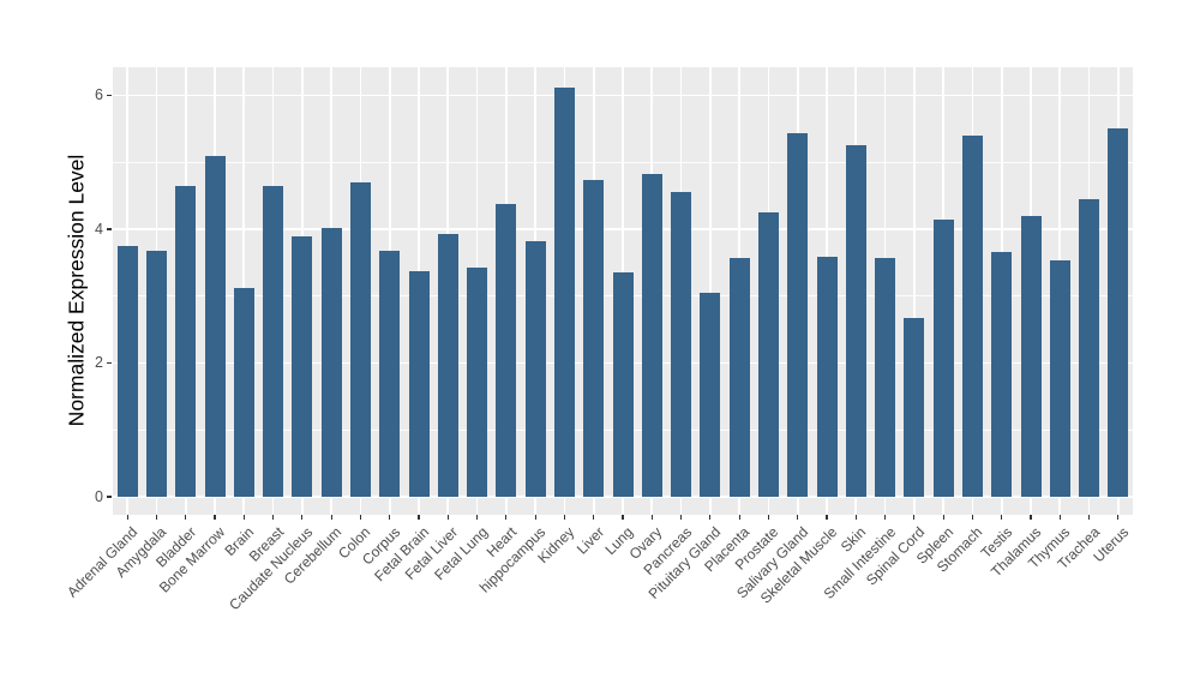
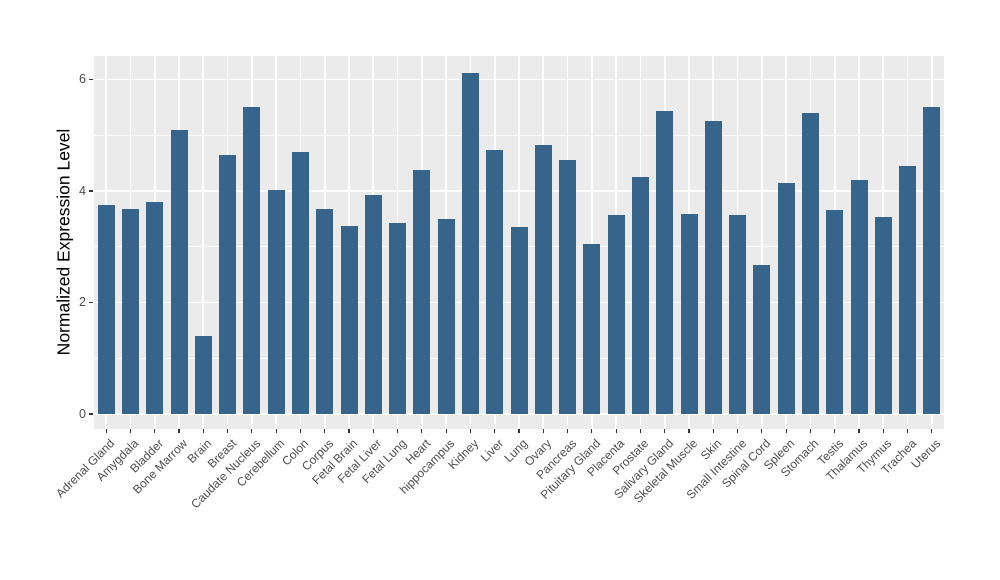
Bladder: 4.6 -> 3.8
Brain: 3.1 -> 1.4
Caudate Nucleus: 3.9 -> 5.5
hippocampus: 3.8 -> 3.5
